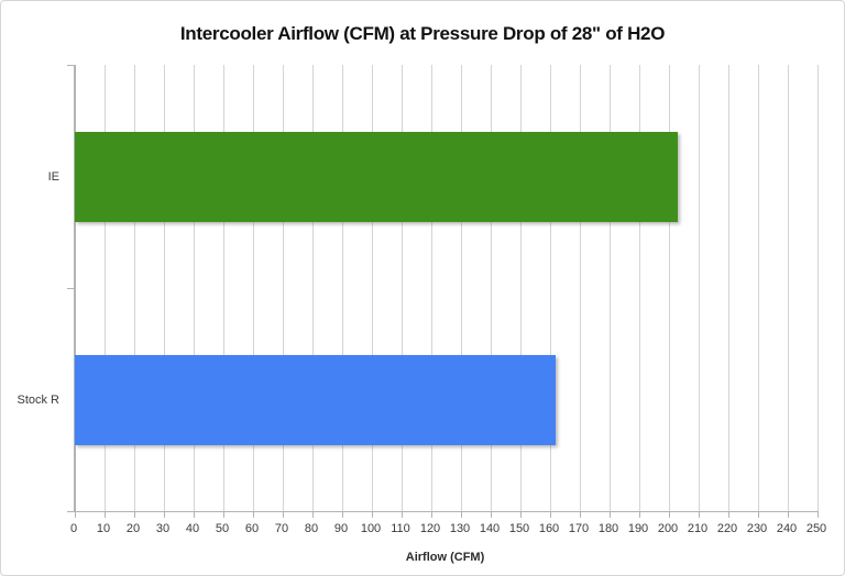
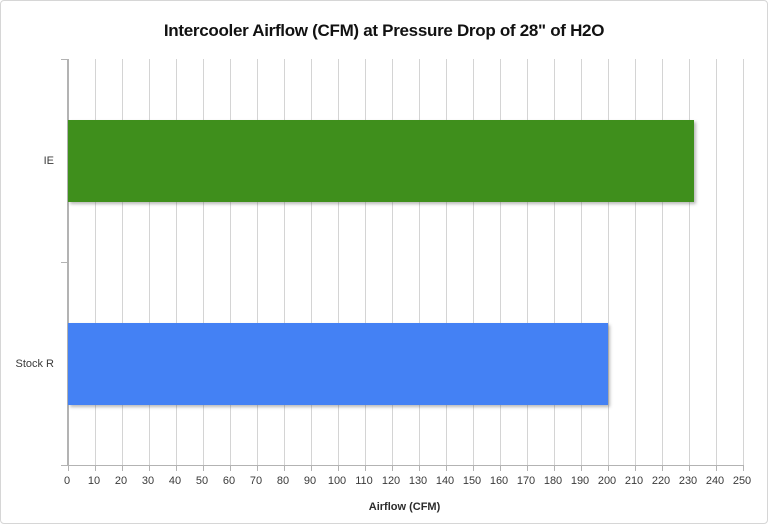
IE: 203 -> 232
Stock R: 162 -> 200
